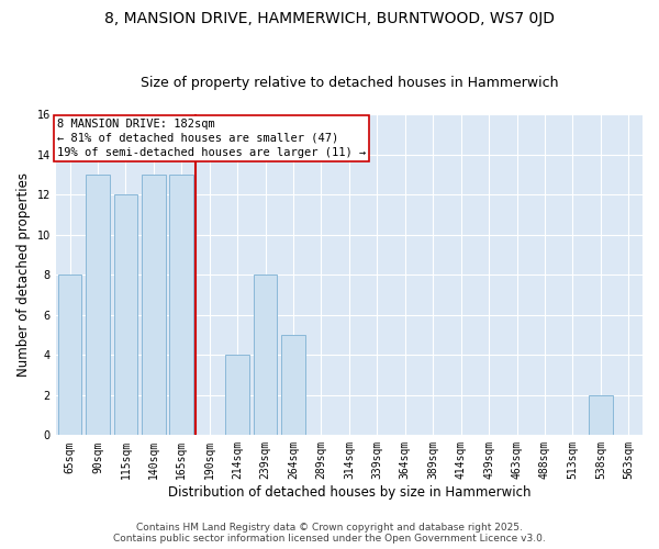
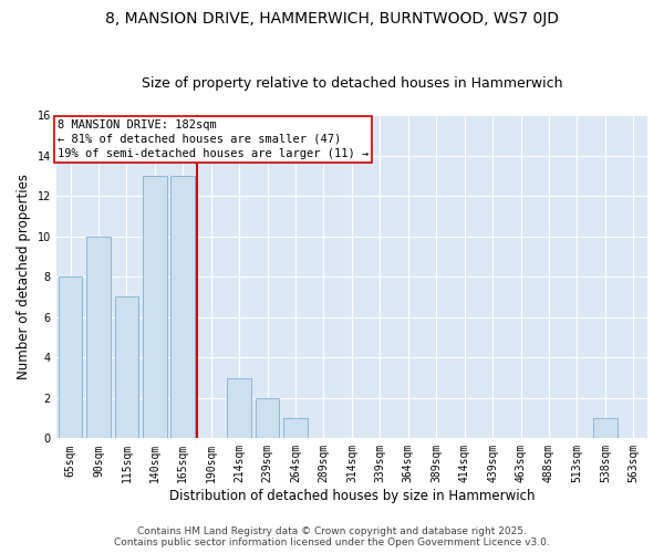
90sqm: 13 -> 10
115sqm: 12 -> 7
214sqm: 4 -> 3
239sqm: 8 -> 2
264sqm: 5 -> 1
538sqm: 2 -> 1
